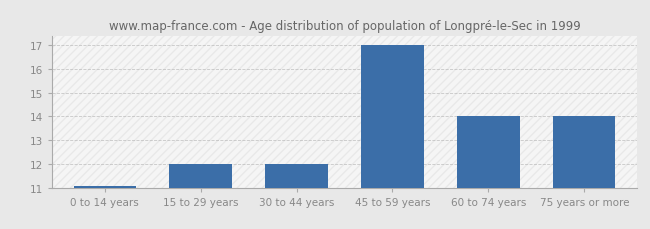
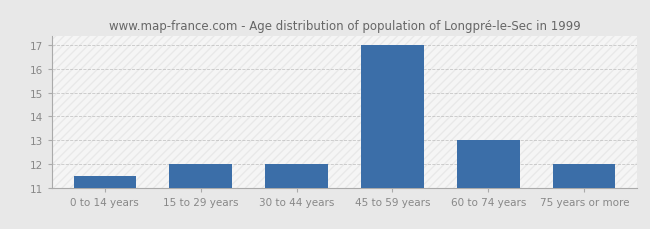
0 to 14 years: 11.05 -> 11.50
60 to 74 years: 14.00 -> 13.00
75 years or more: 14.00 -> 12.00
